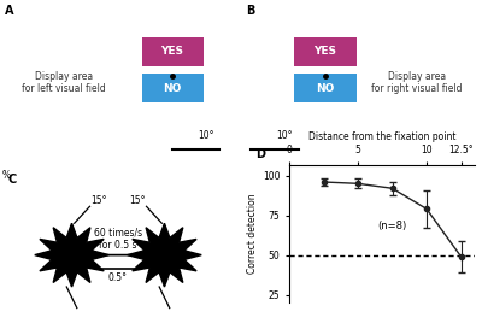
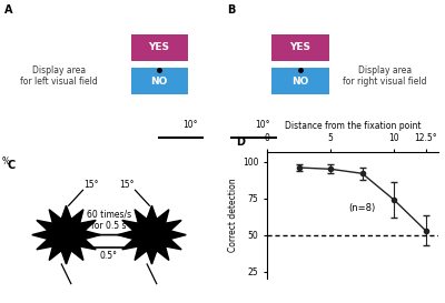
10: 79 -> 74
12.5°: 49 -> 53
